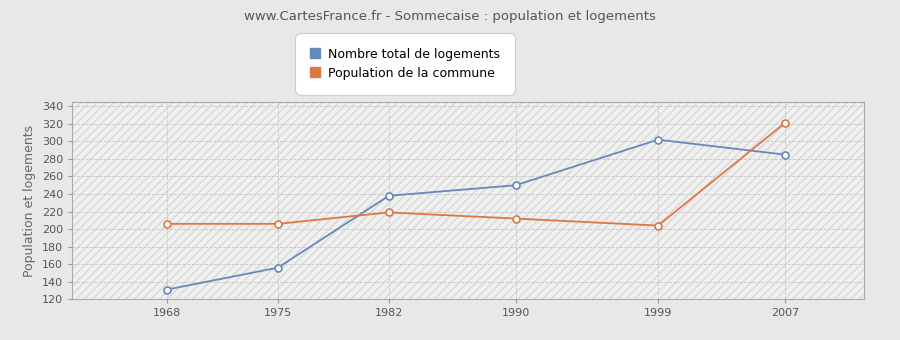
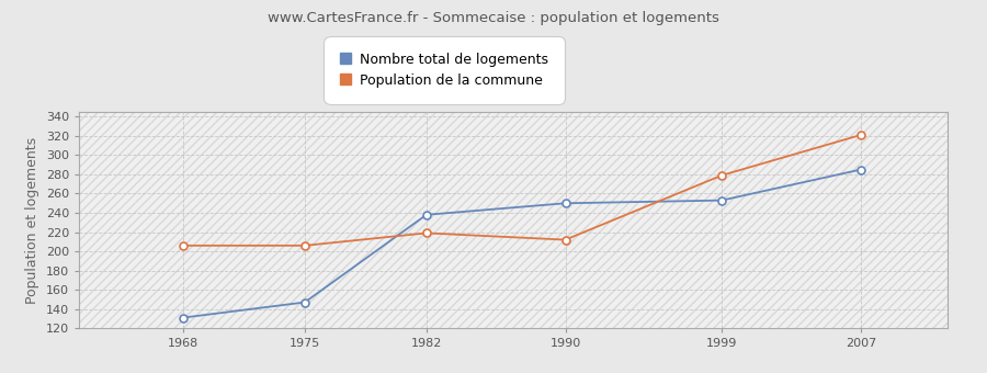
Nombre total de logements/1975: 156 -> 147
Nombre total de logements/1999: 302 -> 253
Population de la commune/1999: 204 -> 279
